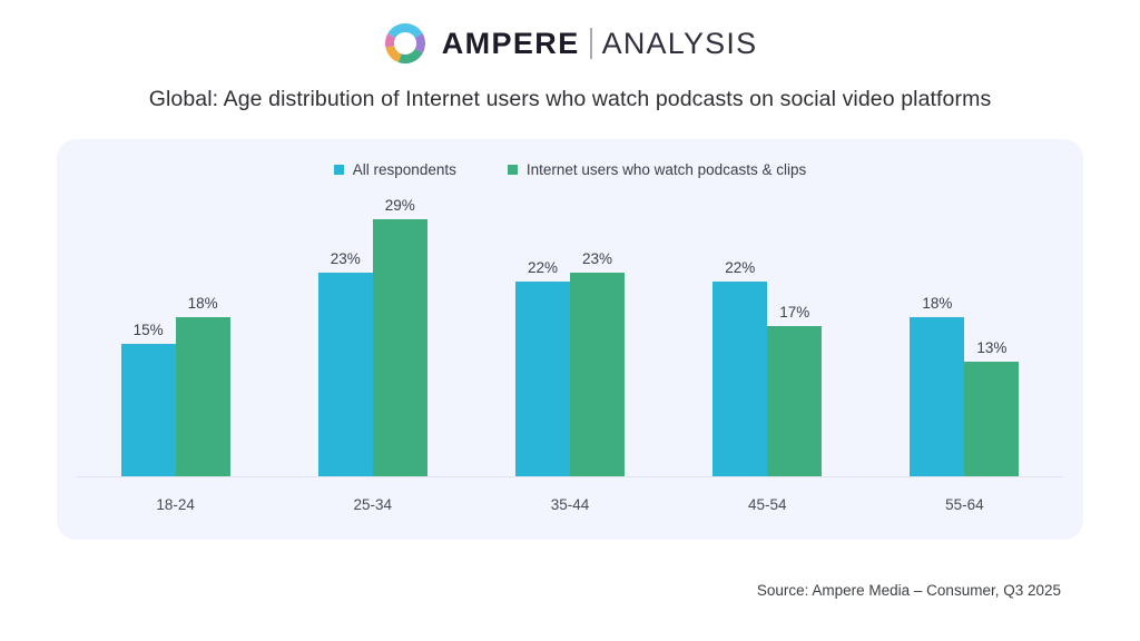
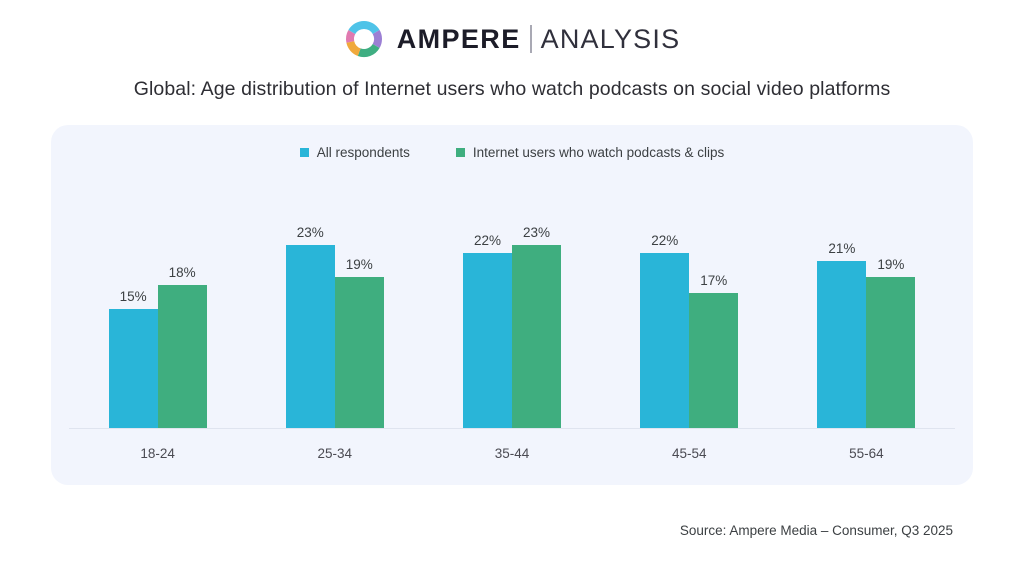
Internet users who watch podcasts & clips/25-34: 29% -> 19%
All respondents/55-64: 18% -> 21%
Internet users who watch podcasts & clips/55-64: 13% -> 19%
